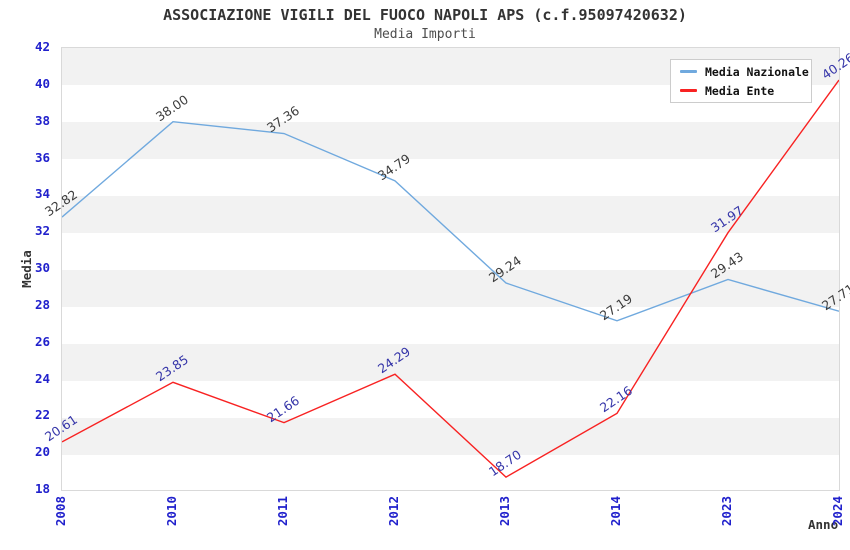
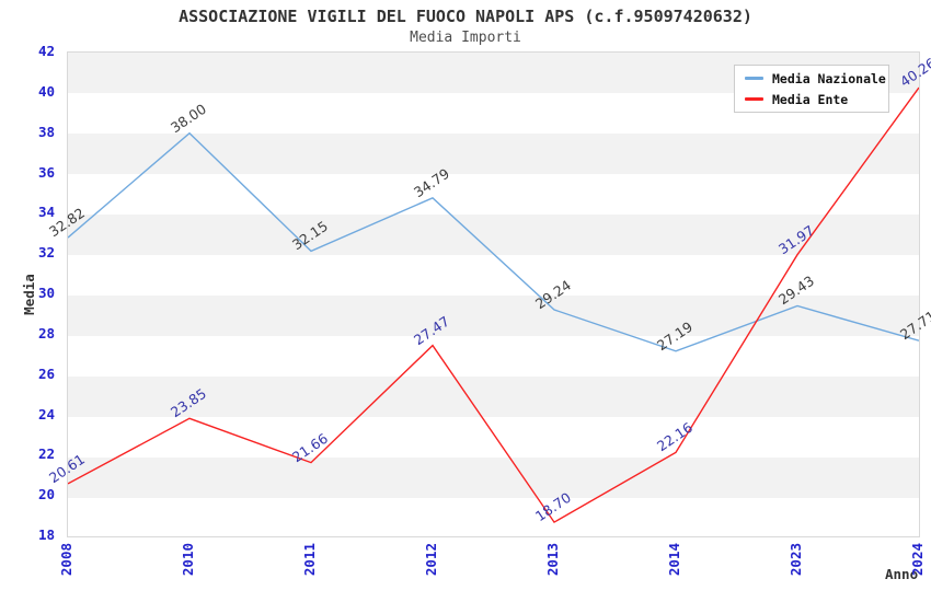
Media Nazionale/2011: 37.36 -> 32.15
Media Ente/2012: 24.29 -> 27.47
